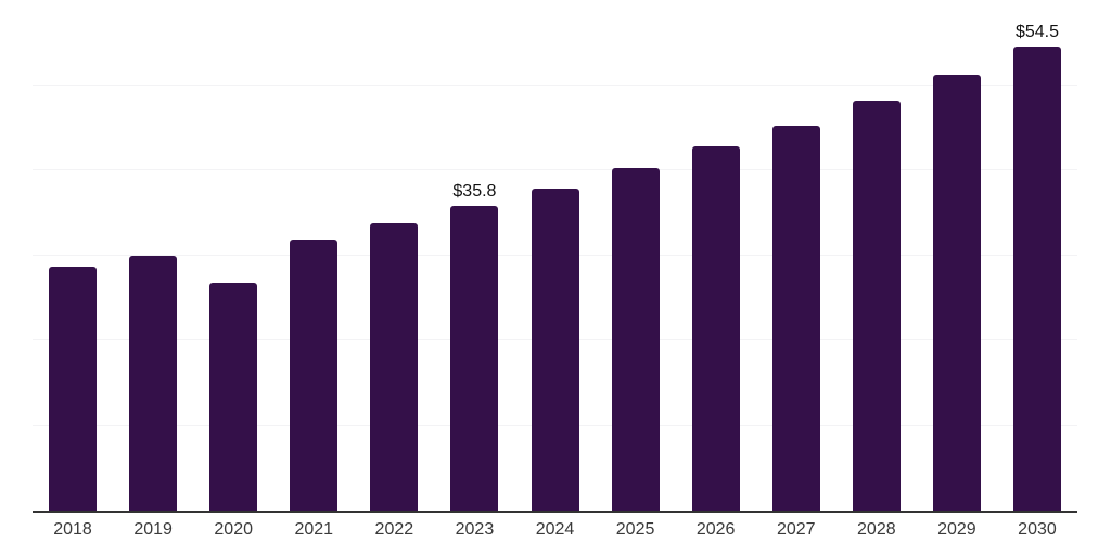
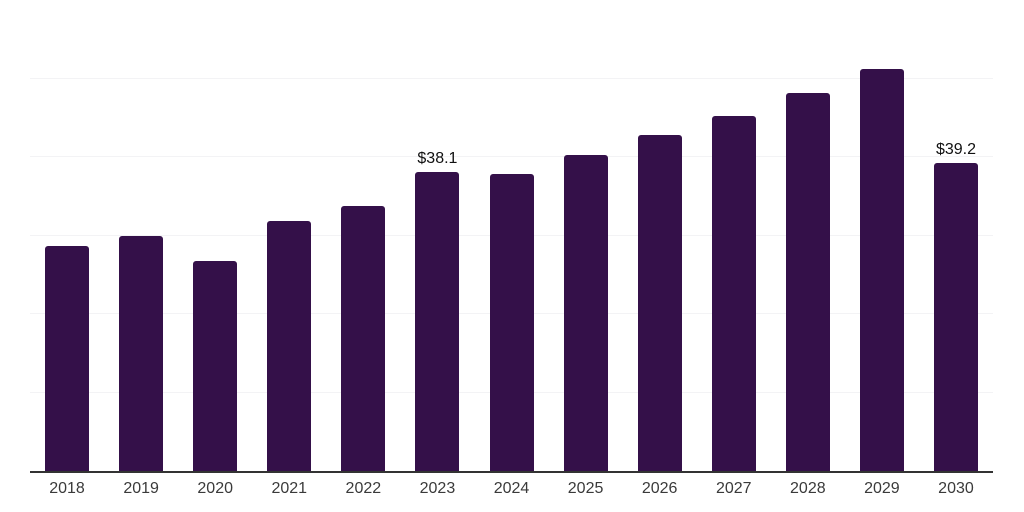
2023: $35.8 -> $38.1
2030: $54.5 -> $39.2
